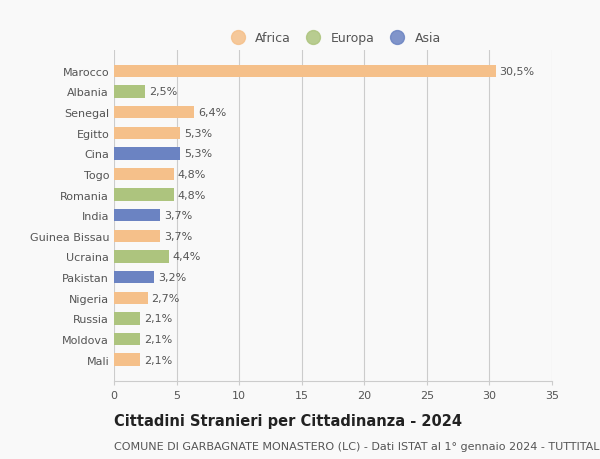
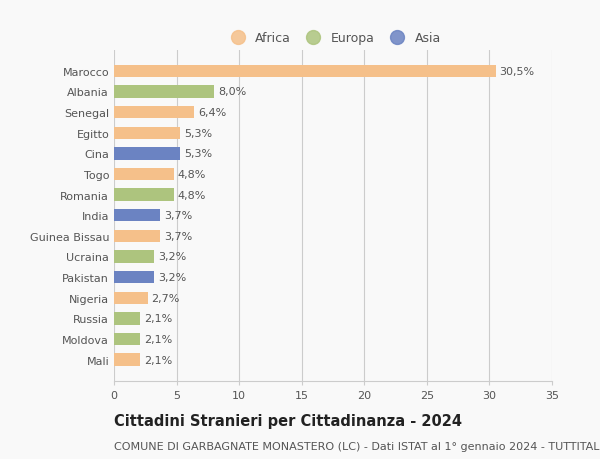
Albania: 2,5% -> 8,0%
Ucraina: 4,4% -> 3,2%
